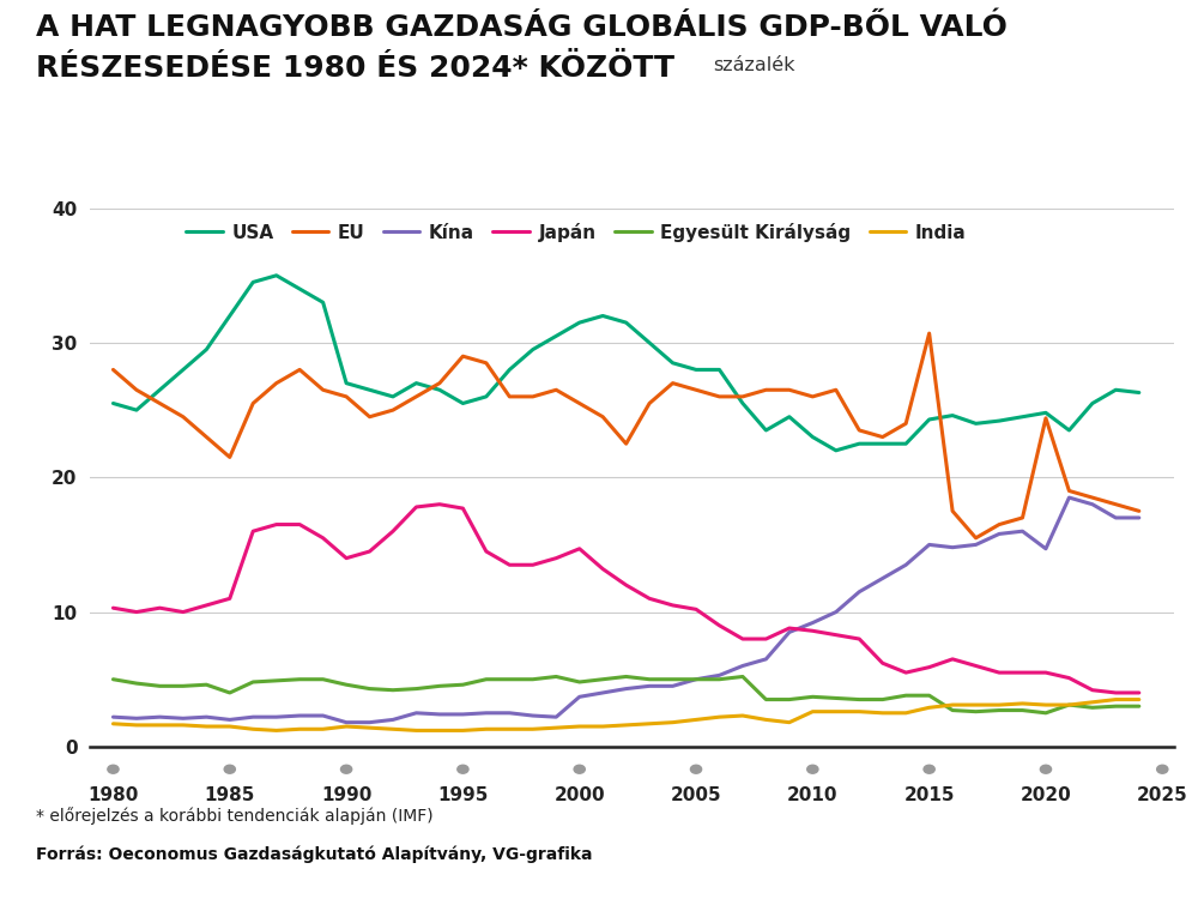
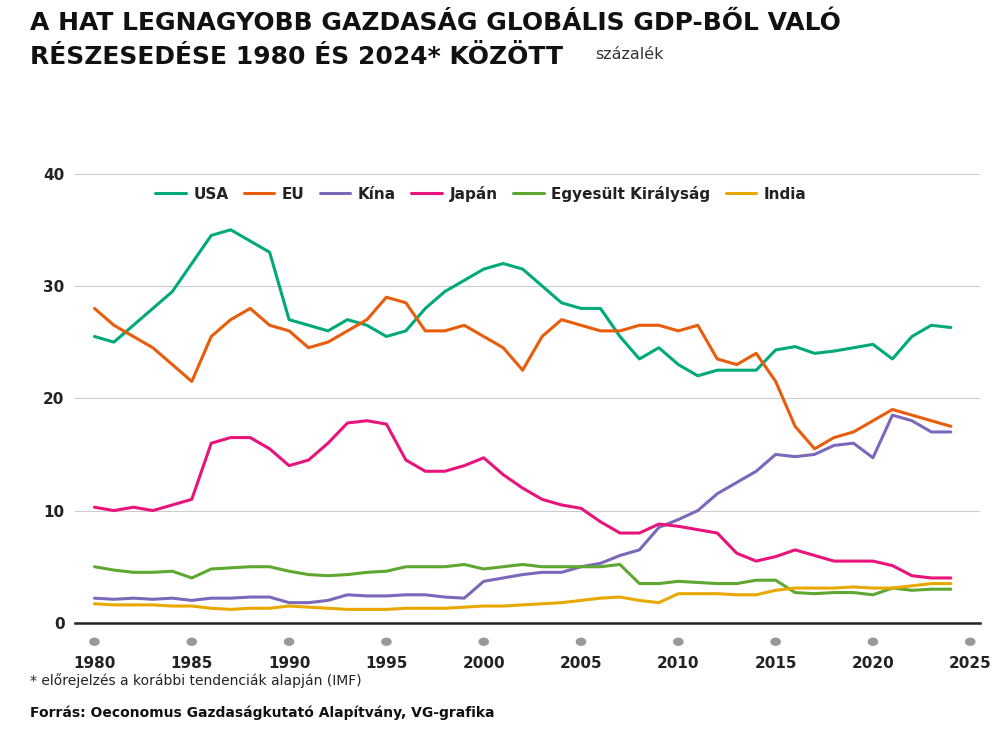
EU/2015: 30.7 -> 21.5
EU/2020: 24.4 -> 18.0
